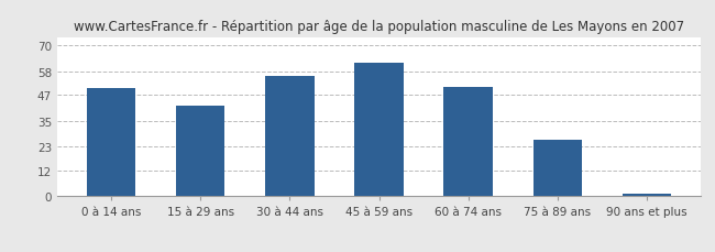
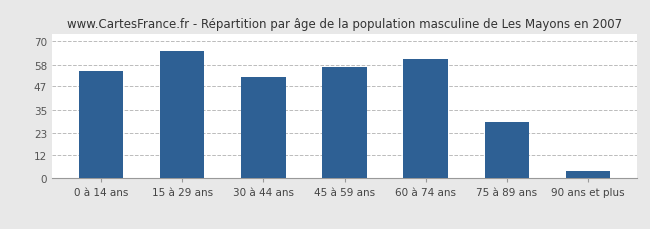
0 à 14 ans: 50 -> 55
15 à 29 ans: 42 -> 65
30 à 44 ans: 56 -> 52
45 à 59 ans: 62 -> 57
60 à 74 ans: 51 -> 61
75 à 89 ans: 26 -> 29
90 ans et plus: 1 -> 4
